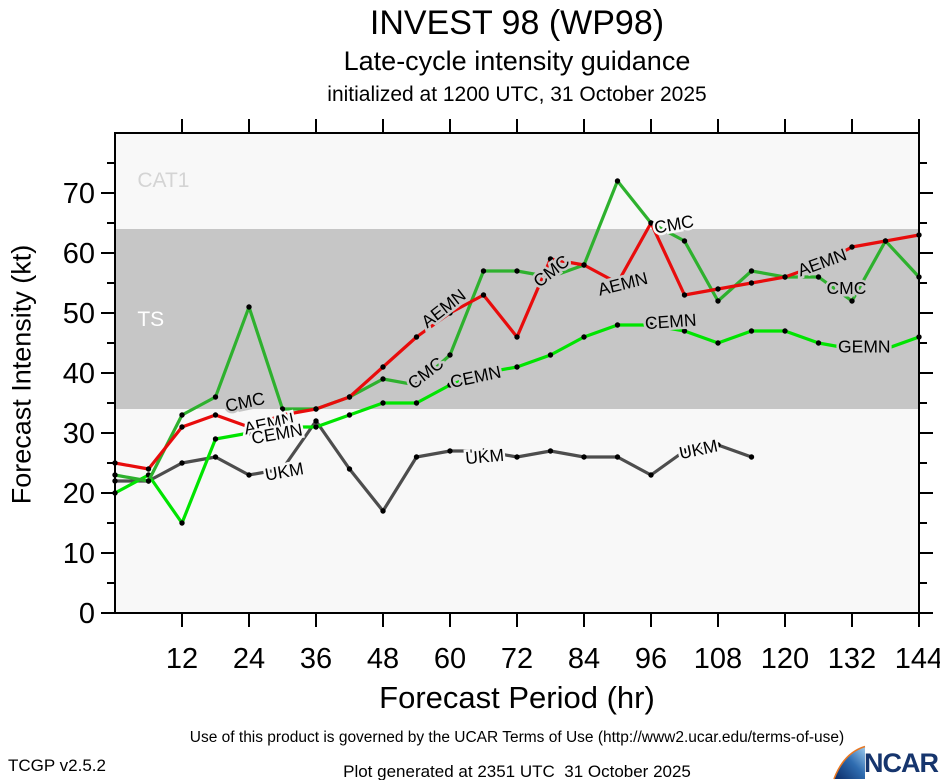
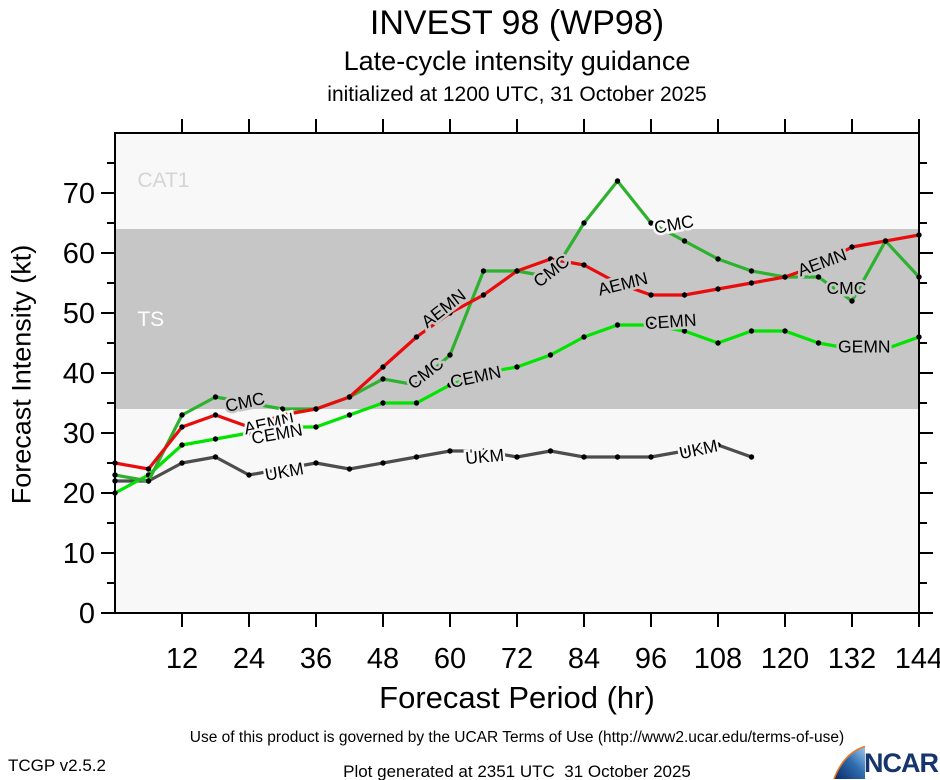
CEMN/12: 15 -> 28
CMC/24: 51 -> 35
UKM/36: 32 -> 25
UKM/48: 17 -> 25
AEMN/72: 46 -> 57
CMC/84: 58 -> 65
UKM/96: 23 -> 26
AEMN/96: 65 -> 53
CMC/108: 52 -> 59
